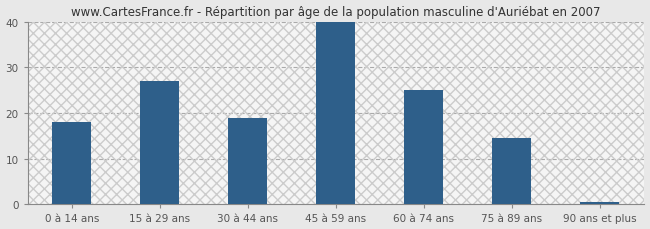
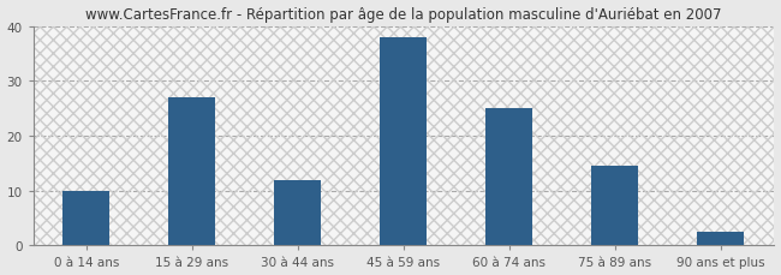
0 à 14 ans: 18.0 -> 10.0
30 à 44 ans: 19.0 -> 12.0
45 à 59 ans: 40.0 -> 38.0
90 ans et plus: 0.5 -> 2.5
